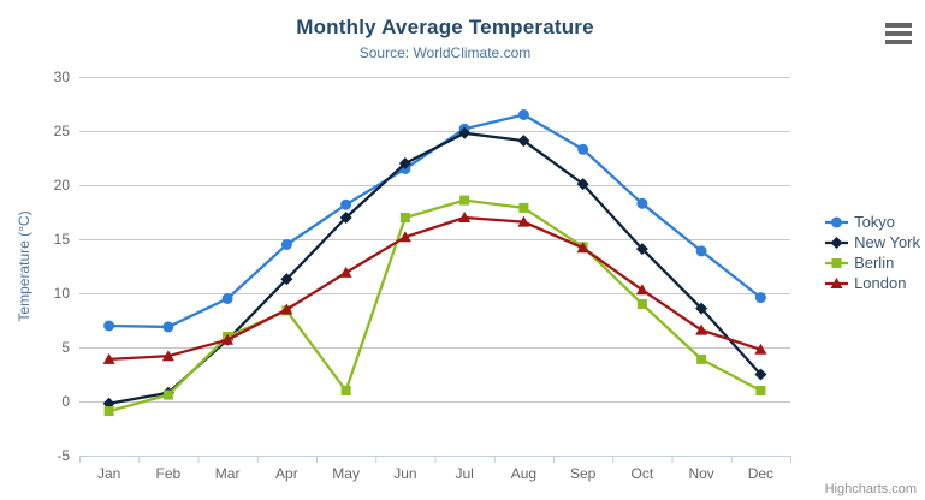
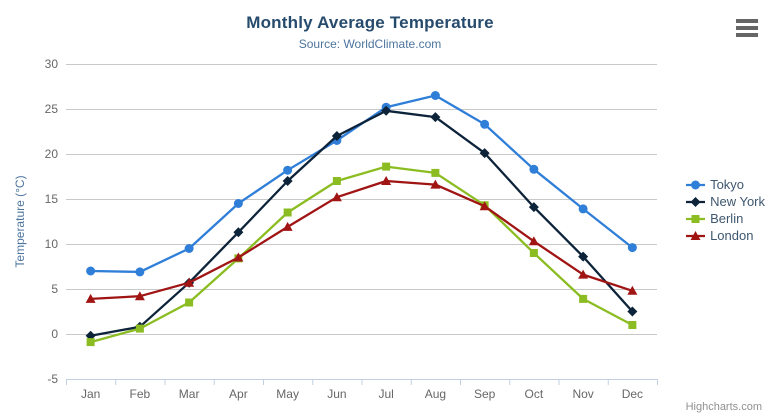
Berlin/Mar: 6 -> 4
Berlin/May: 1 -> 14
